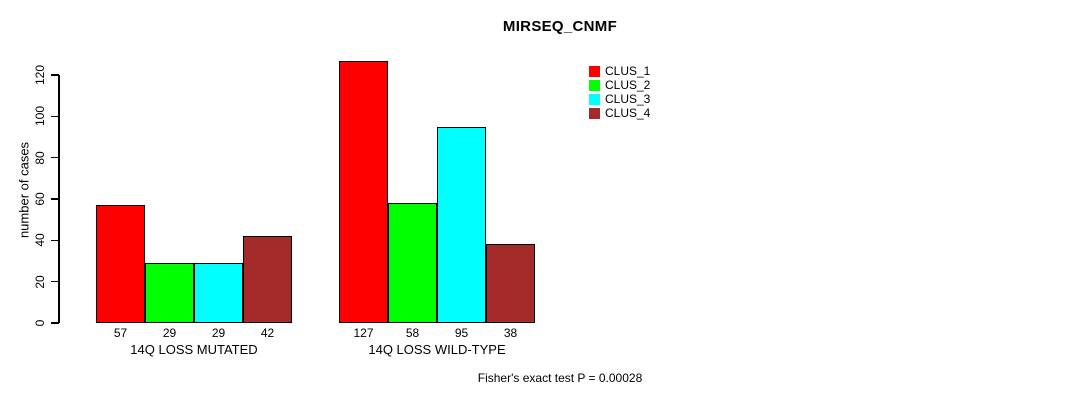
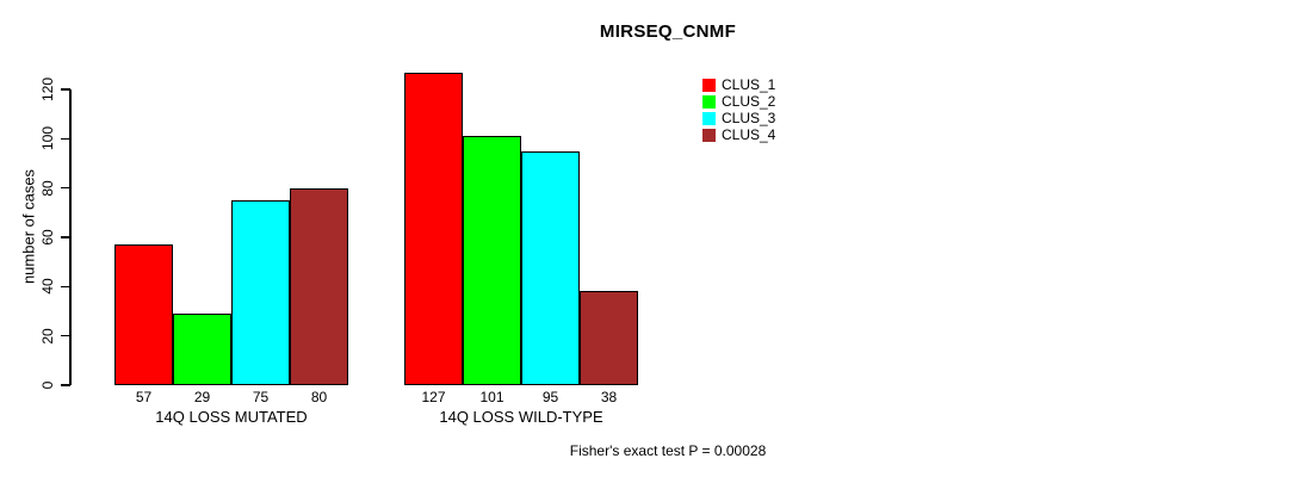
CLUS_3/14Q LOSS MUTATED: 29 -> 75
CLUS_4/14Q LOSS MUTATED: 42 -> 80
CLUS_2/14Q LOSS WILD-TYPE: 58 -> 101
